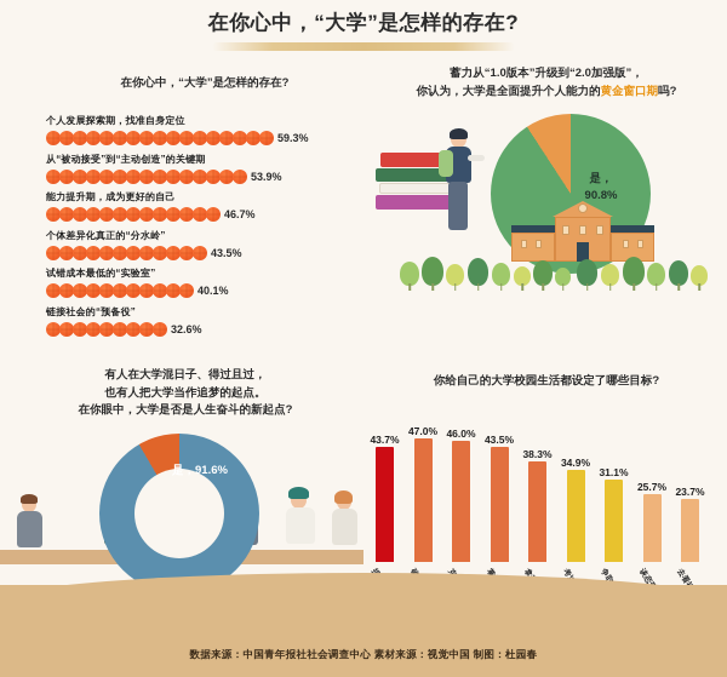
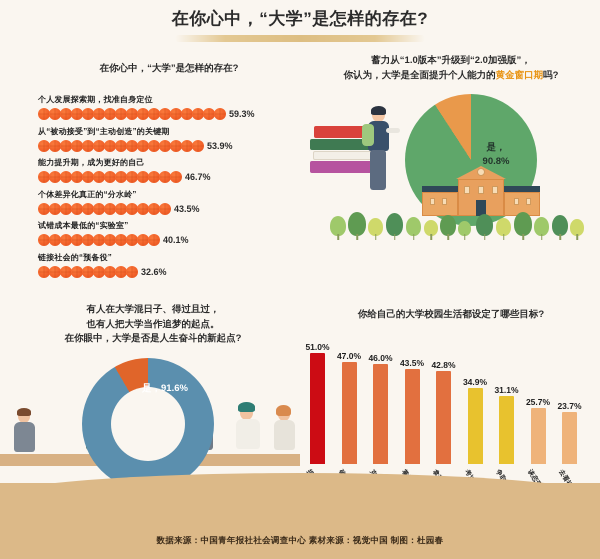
你给自己的大学校园生活都设定了哪些目标?/提高社交能力: 43.7% -> 51.0%
你给自己的大学校园生活都设定了哪些目标?/拿奖学金: 38.3% -> 42.8%
